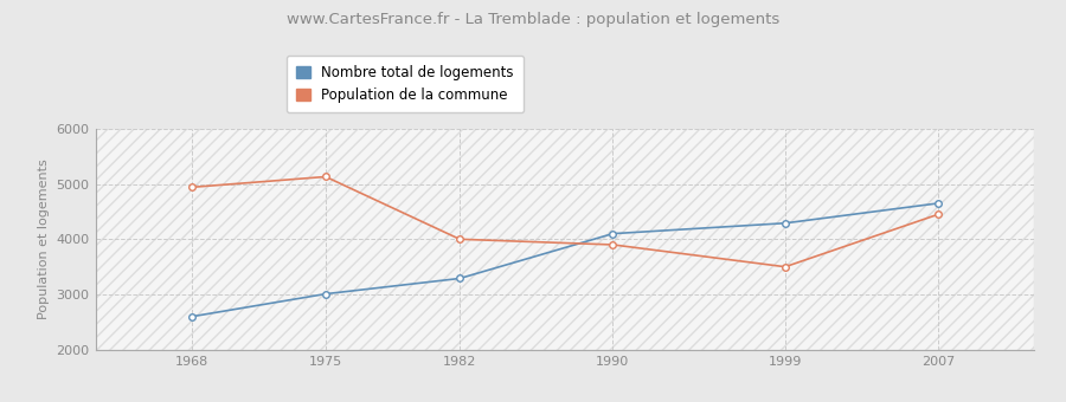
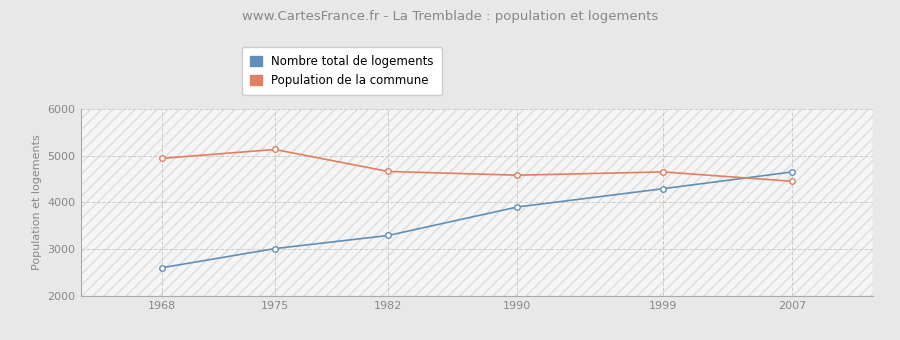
Population de la commune/1982: 4000 -> 4660
Nombre total de logements/1990: 4100 -> 3900
Population de la commune/1990: 3900 -> 4580
Population de la commune/1999: 3500 -> 4650
